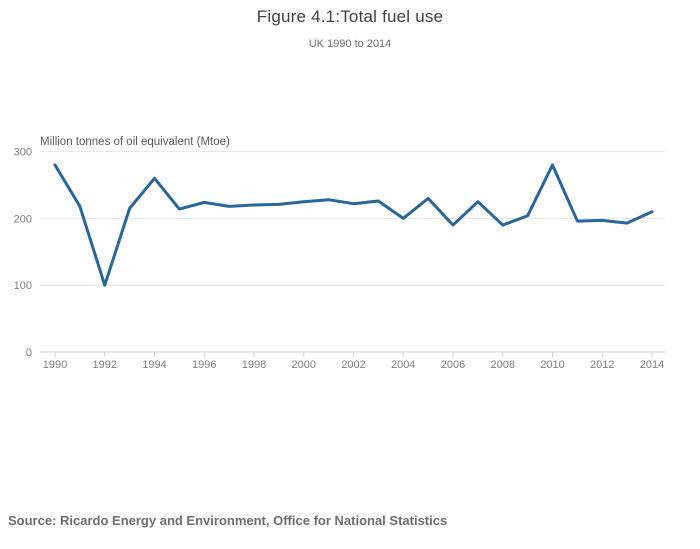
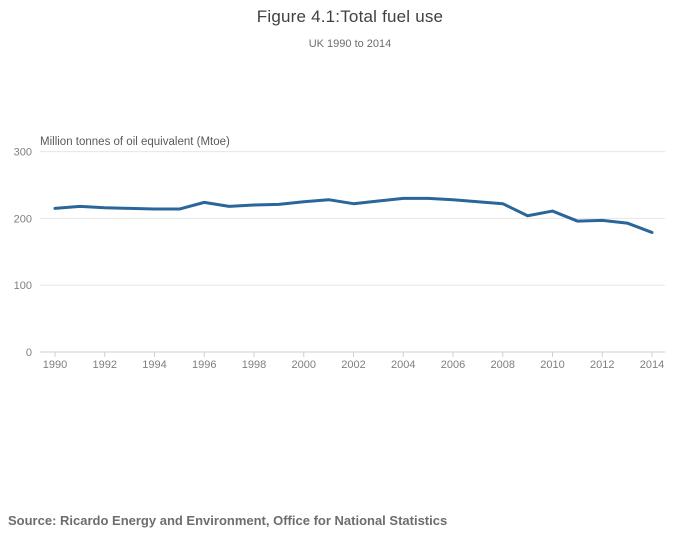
1990: 280 -> 220
1992: 100 -> 220
1994: 260 -> 210
2004: 200 -> 230
2006: 190 -> 230
2008: 190 -> 220
2010: 280 -> 210
2014: 210 -> 180
